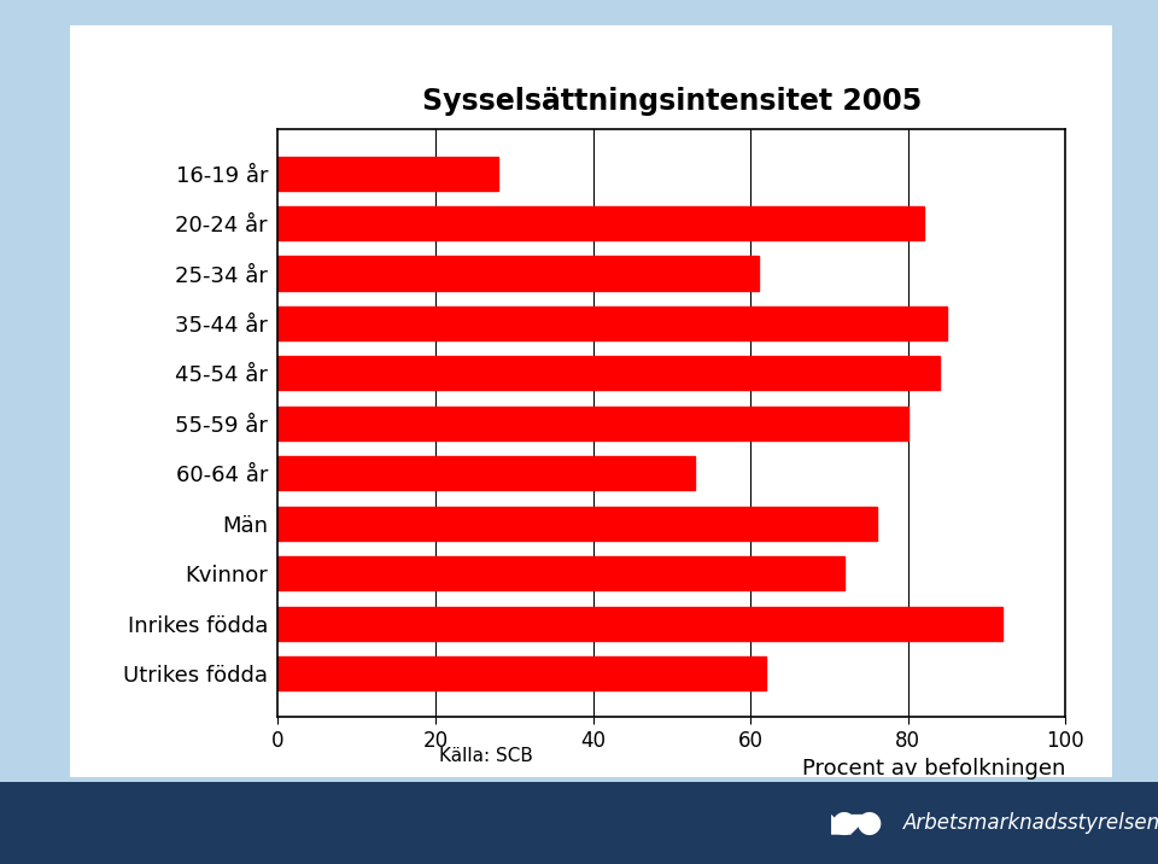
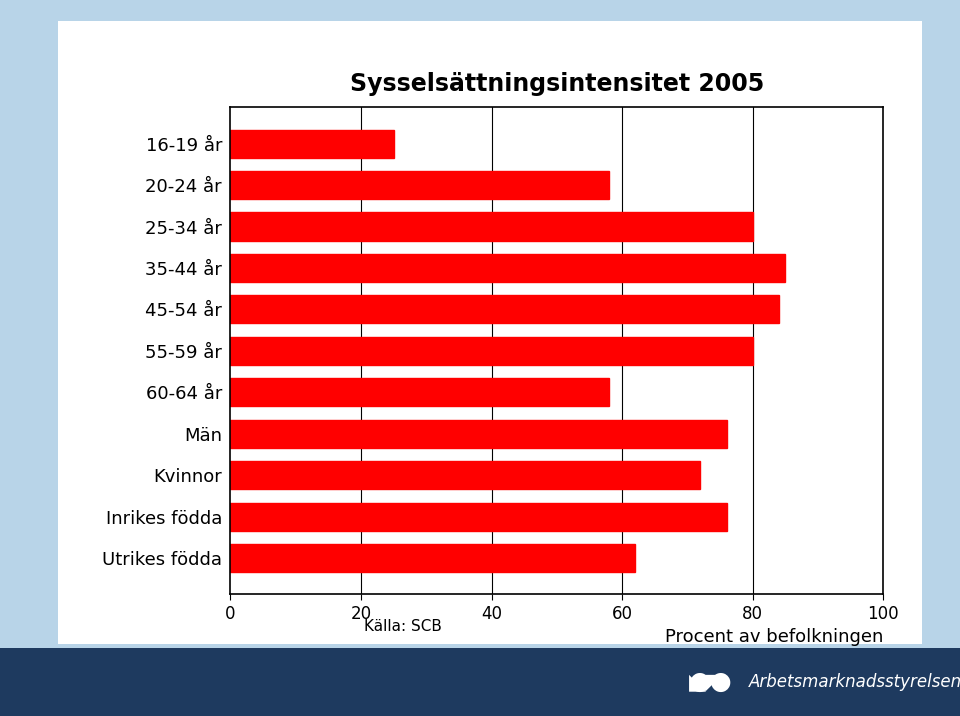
16-19 år: 28 -> 25
20-24 år: 82 -> 58
25-34 år: 61 -> 80
60-64 år: 53 -> 58
Inrikes födda: 92 -> 76
